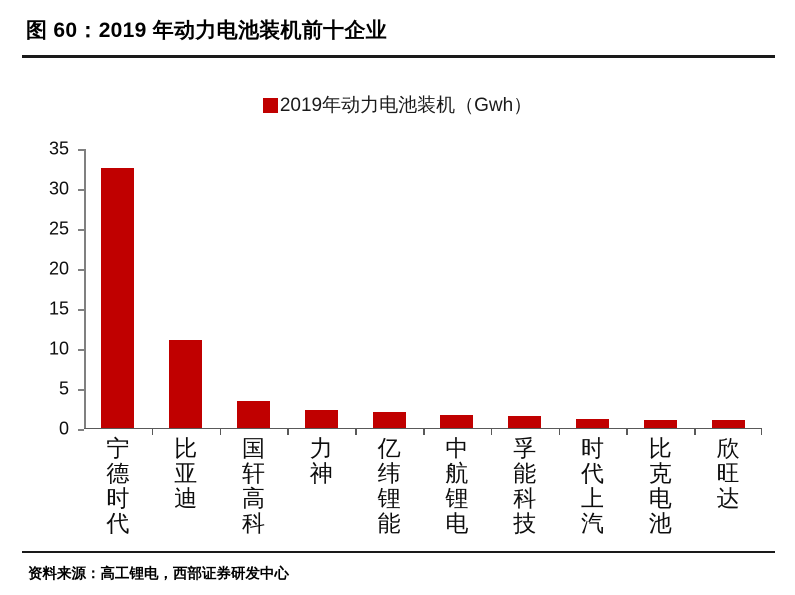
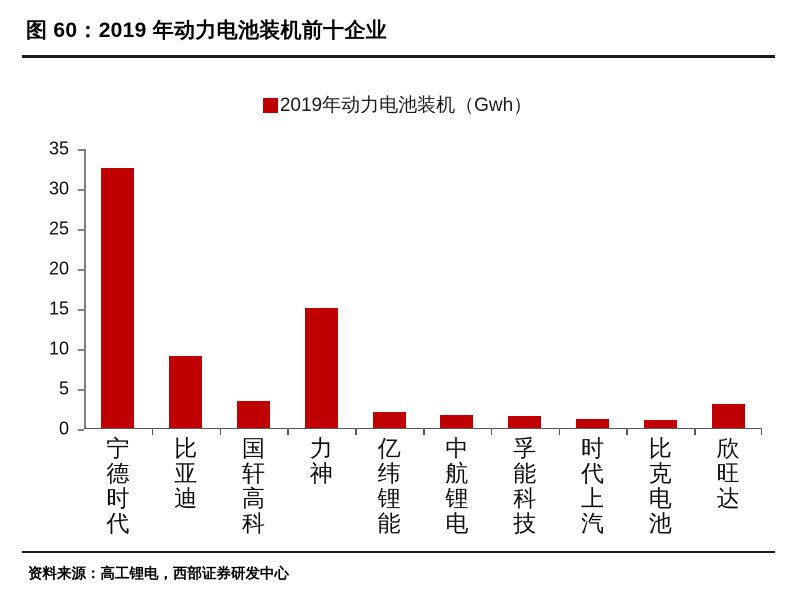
比亚迪: 11 -> 9
力神: 2 -> 15
欣旺达: 1 -> 3
